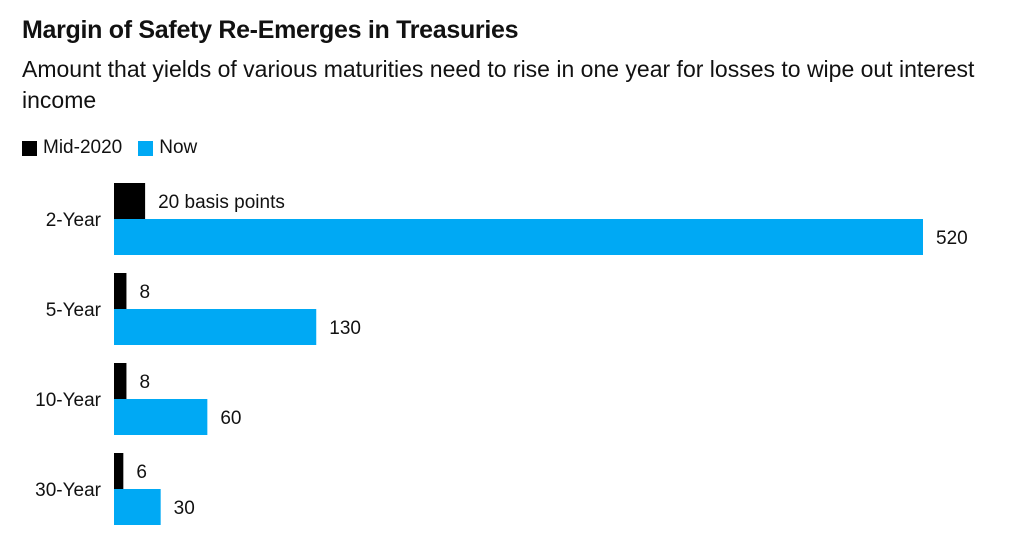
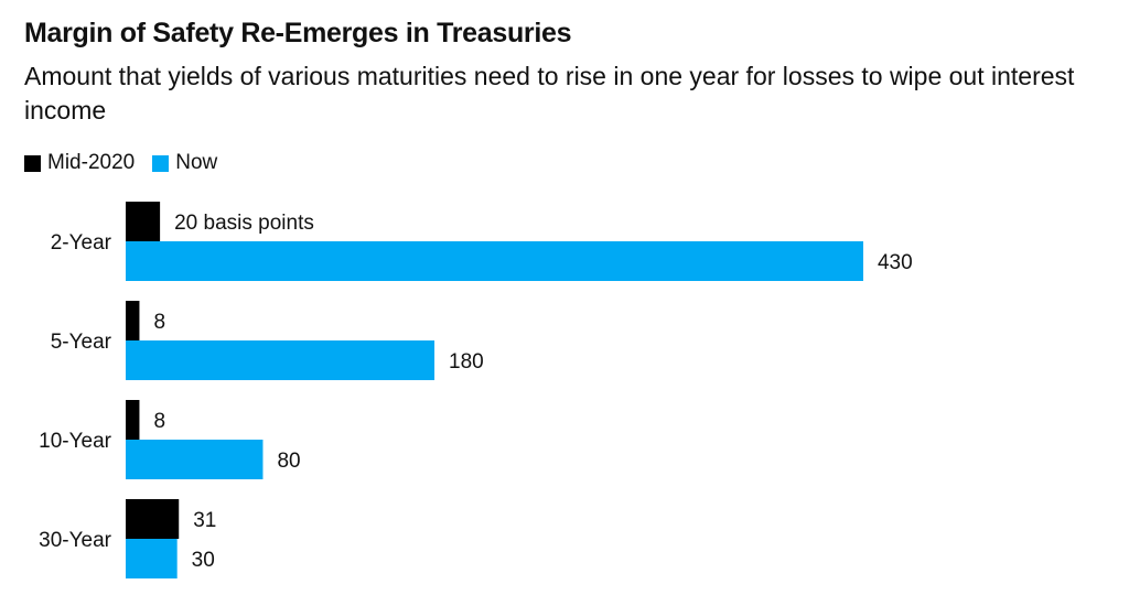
Now/2-Year: 520 -> 430
Now/5-Year: 130 -> 180
Now/10-Year: 60 -> 80
Mid-2020/30-Year: 6 -> 31
